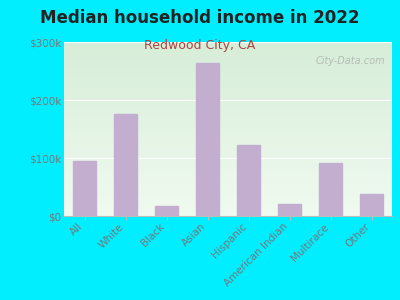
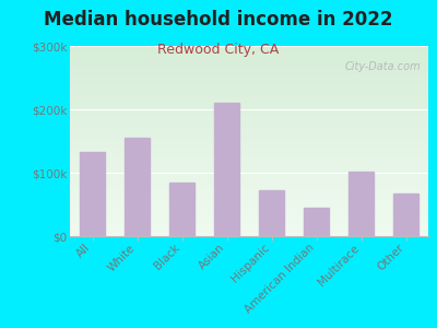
All: $94k -> $132k
White: $176k -> $155k
Black: $18k -> $85k
Asian: $264k -> $210k
Hispanic: $122k -> $72k
American Indian: $20k -> $45k
Multirace: $92k -> $102k
Other: $38k -> $68k
